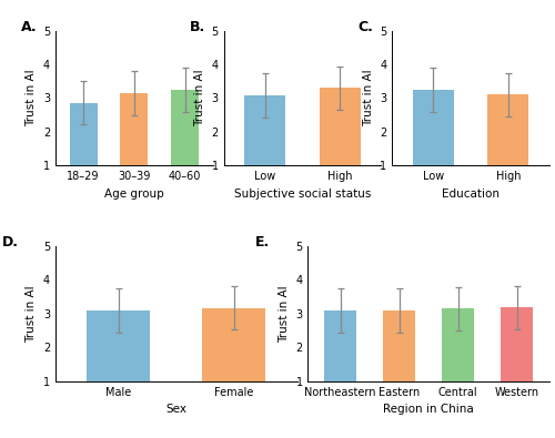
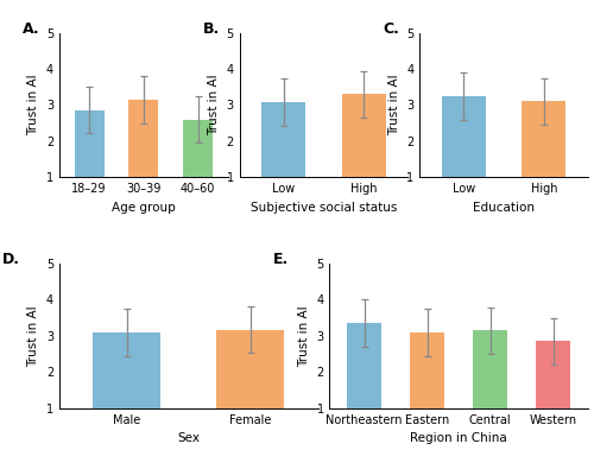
40–60: 3.25 -> 2.60
Northeastern: 3.10 -> 3.35
Western: 3.18 -> 2.85
